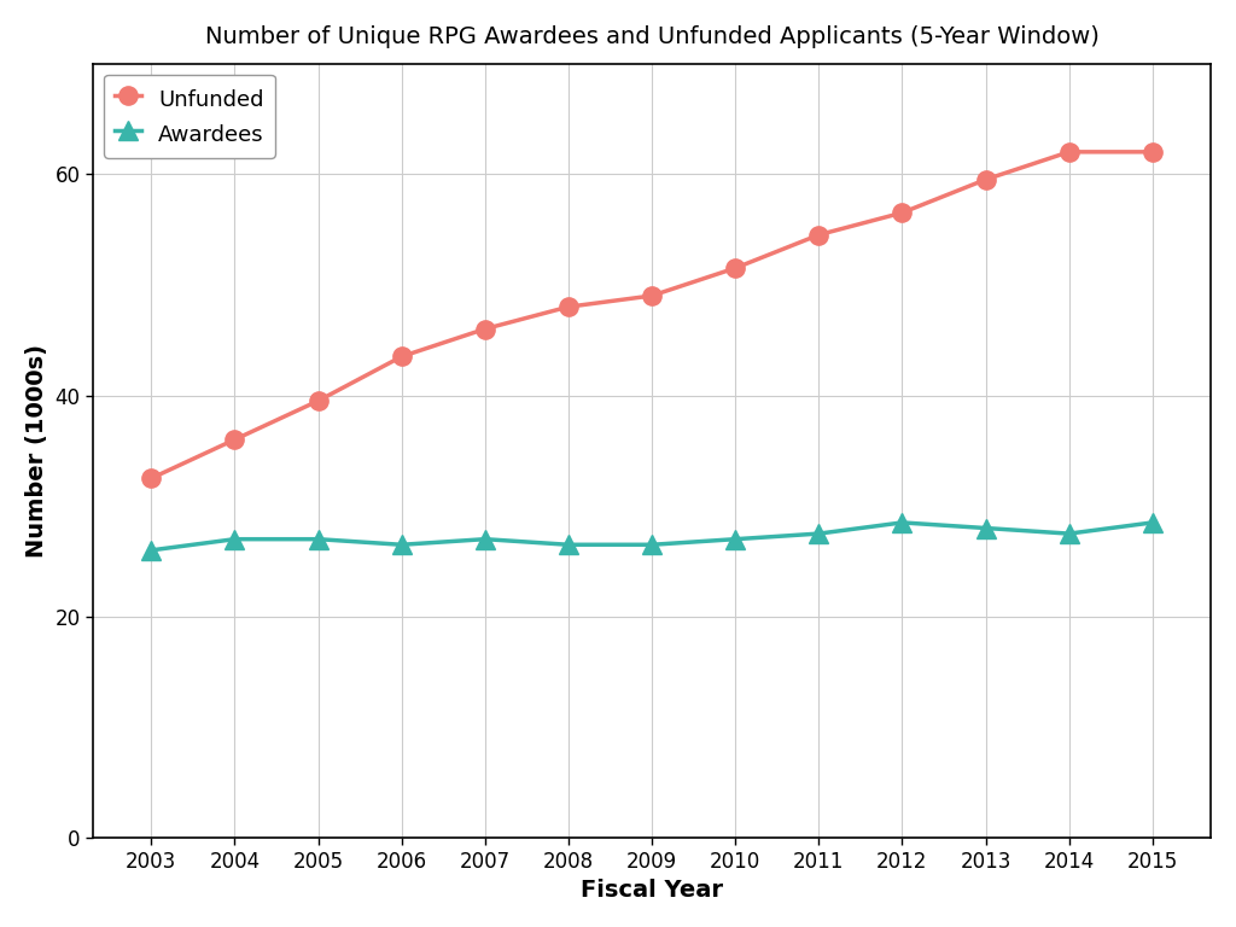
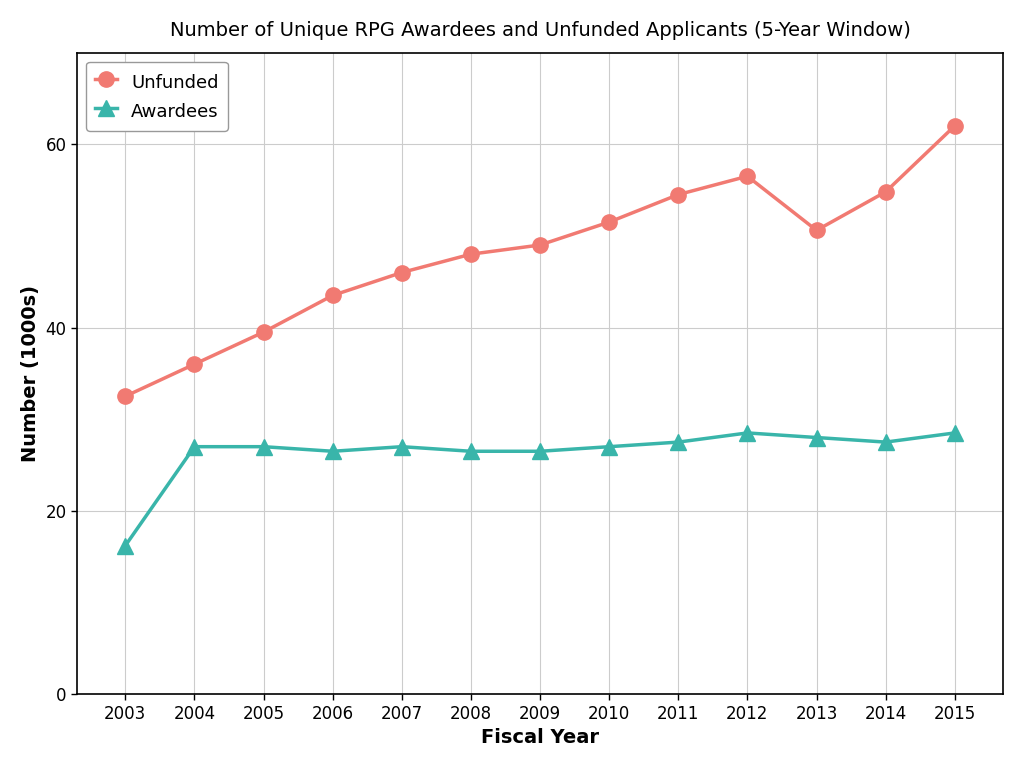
Awardees/2003: 26.0 -> 16.2
Unfunded/2013: 59.5 -> 50.6
Unfunded/2014: 62.0 -> 54.8
